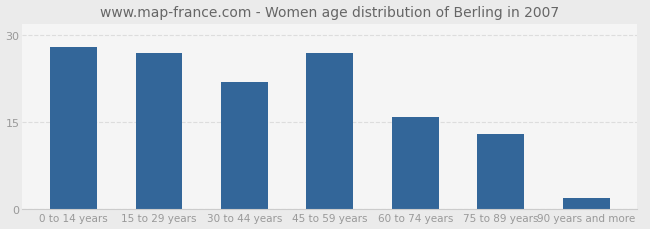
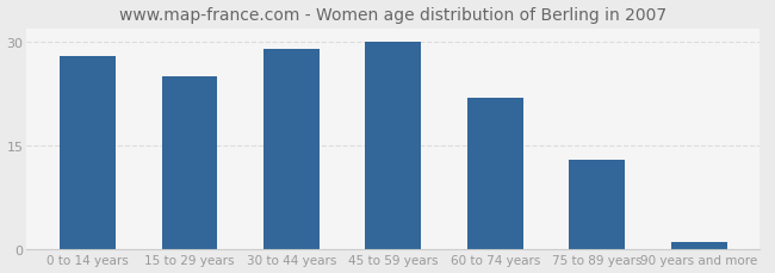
15 to 29 years: 27 -> 25
30 to 44 years: 22 -> 29
45 to 59 years: 27 -> 30
60 to 74 years: 16 -> 22
90 years and more: 2 -> 1
